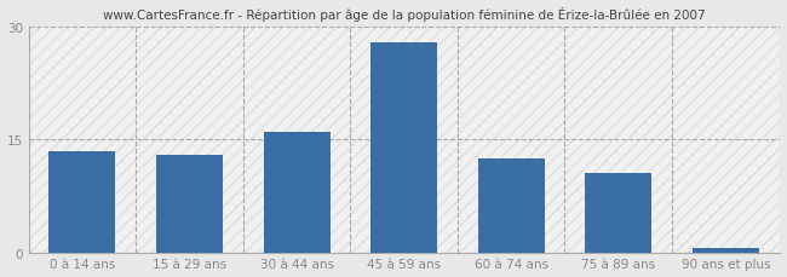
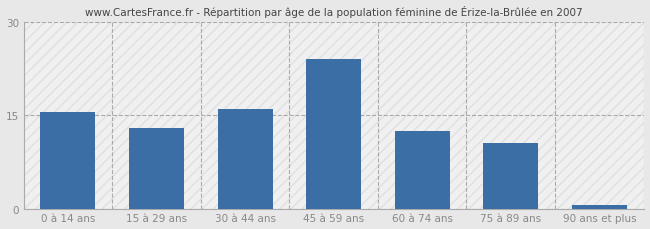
0 à 14 ans: 13.4 -> 15.5
45 à 59 ans: 27.8 -> 24.0
